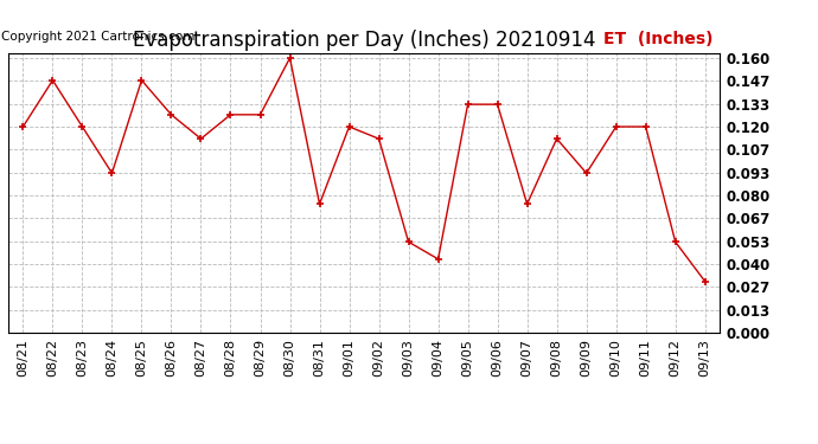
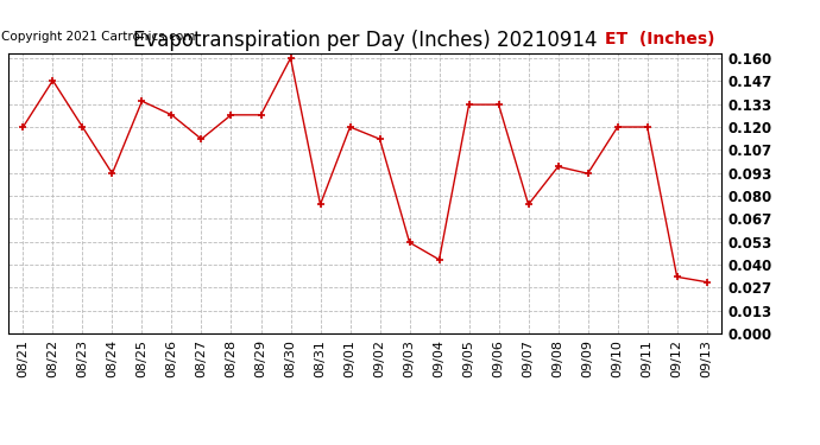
08/25: 0.147 -> 0.135
09/08: 0.113 -> 0.097
09/12: 0.053 -> 0.033
